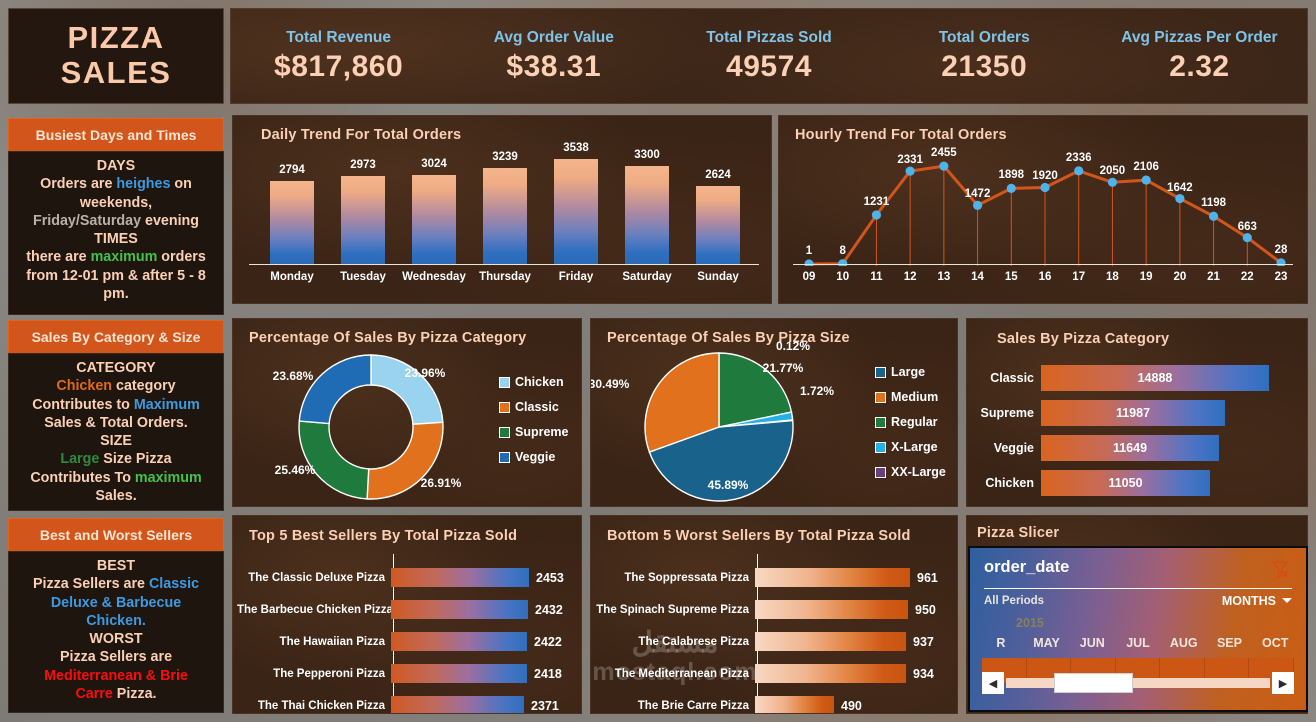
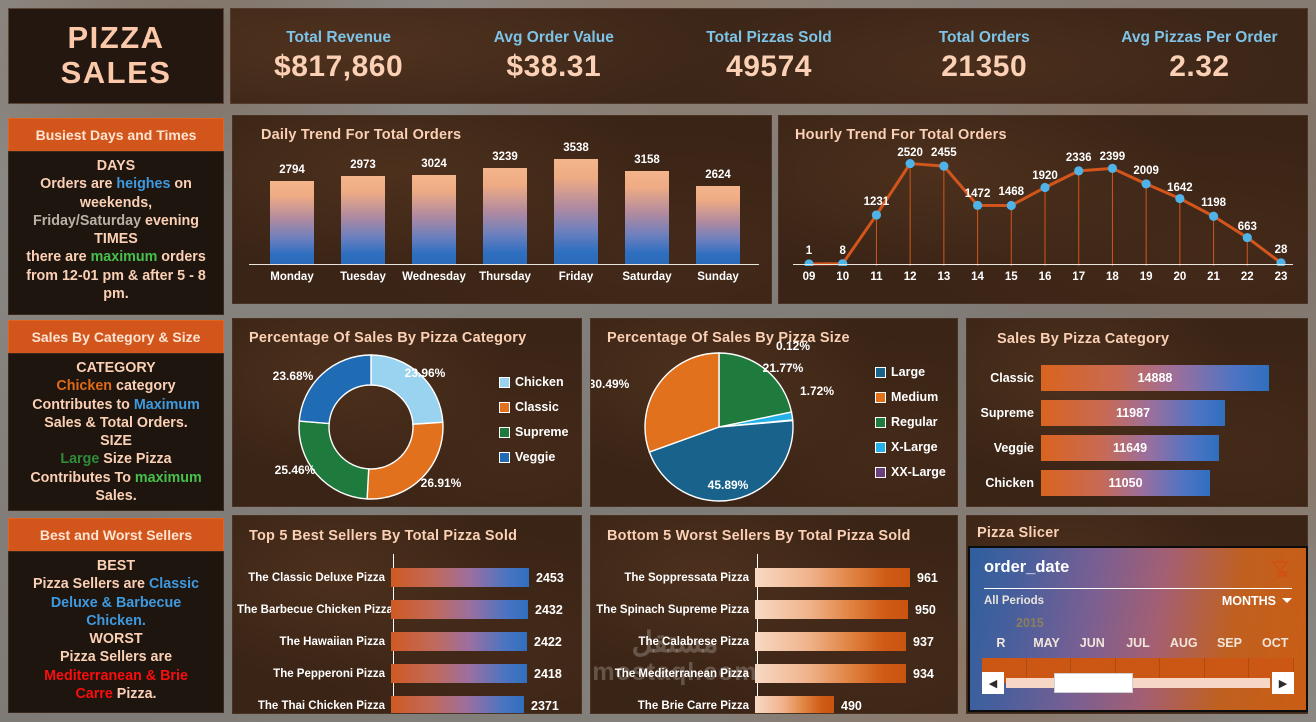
Daily Trend For Total Orders/Saturday: 3300 -> 3158
Hourly Trend For Total Orders/12: 2331 -> 2520
Hourly Trend For Total Orders/15: 1898 -> 1468
Hourly Trend For Total Orders/18: 2050 -> 2399
Hourly Trend For Total Orders/19: 2106 -> 2009
